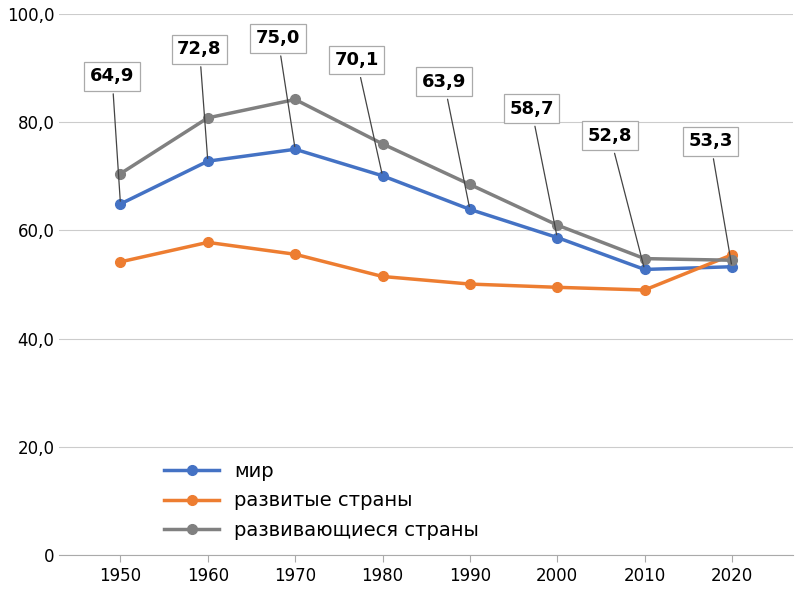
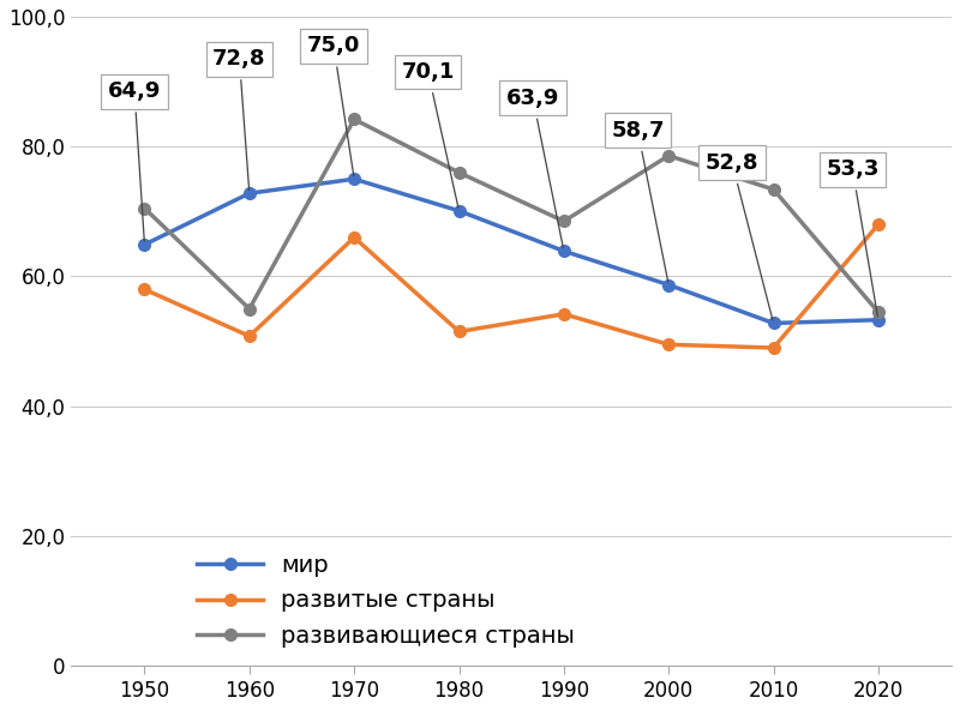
развитые страны/1950: 54,2 -> 58,0
развитые страны/1960: 57,8 -> 50,8
развивающиеся страны/1960: 80,8 -> 55,0
развитые страны/1970: 55,6 -> 66,0
развитые страны/1990: 50,1 -> 54,2
развивающиеся страны/2000: 61,0 -> 78,6
развивающиеся страны/2010: 54,8 -> 73,4
развитые страны/2020: 55,5 -> 68,0
